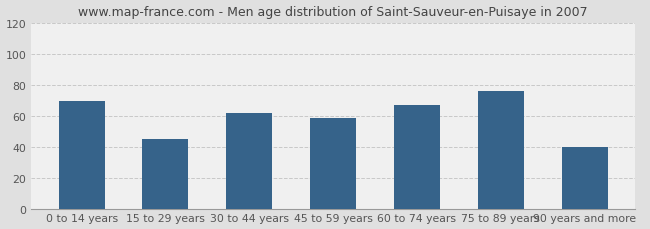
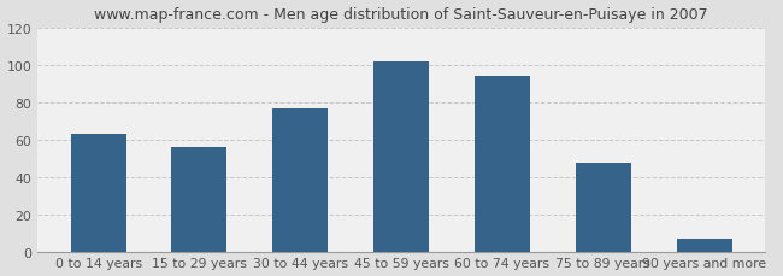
0 to 14 years: 70 -> 63
15 to 29 years: 45 -> 56
30 to 44 years: 62 -> 77
45 to 59 years: 59 -> 102
60 to 74 years: 67 -> 94
75 to 89 years: 76 -> 48
90 years and more: 40 -> 7
